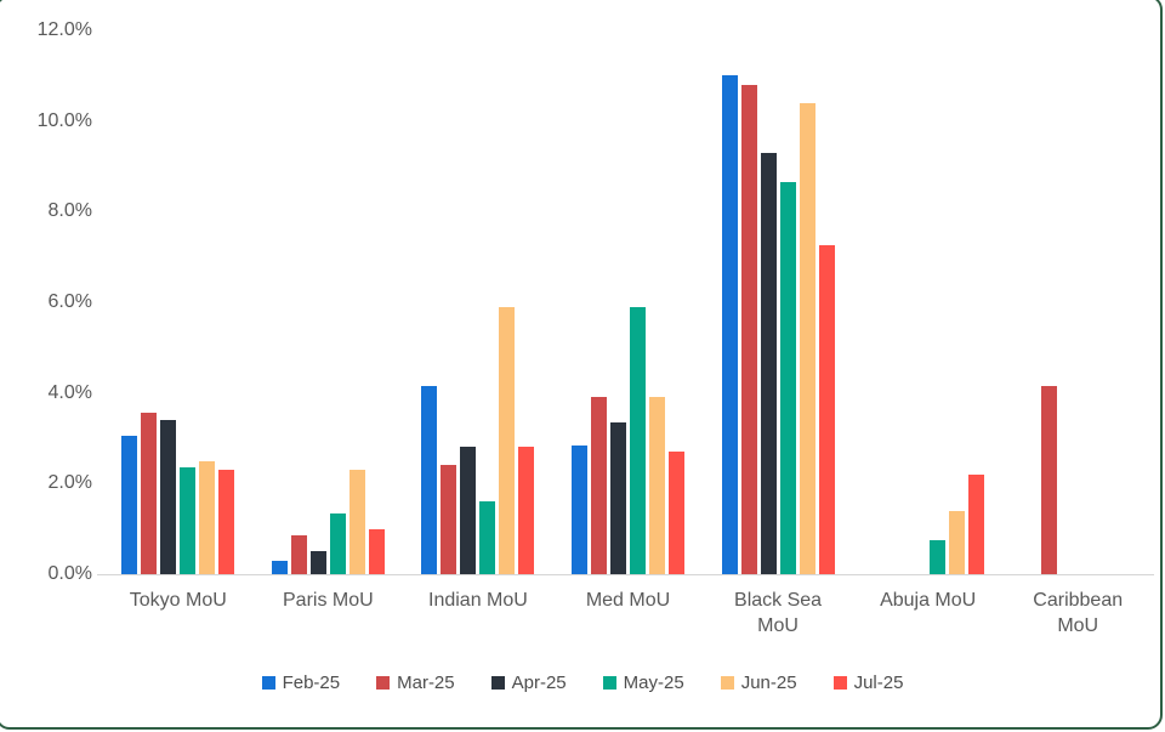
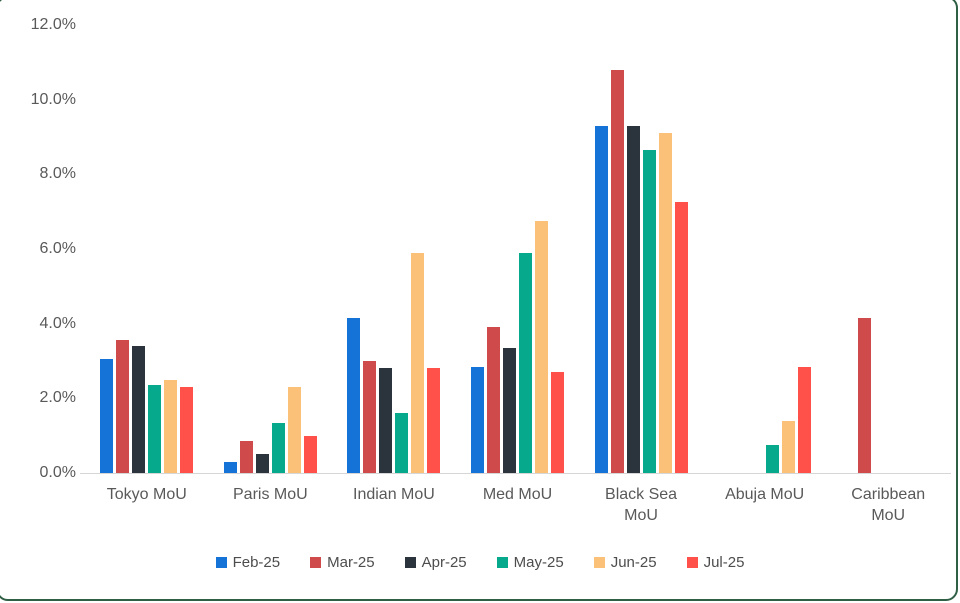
Mar-25/Indian MoU: 2.4% -> 3.0%
Jun-25/Med MoU: 3.9% -> 6.8%
Feb-25/Black Sea MoU: 11.0% -> 9.3%
Jun-25/Black Sea MoU: 10.4% -> 9.1%
Jul-25/Abuja MoU: 2.2% -> 2.9%
